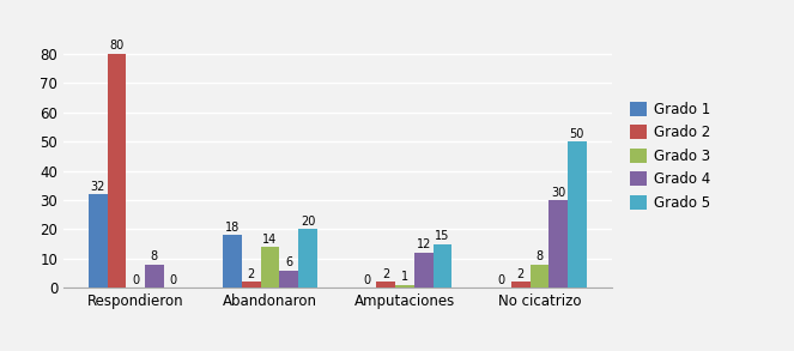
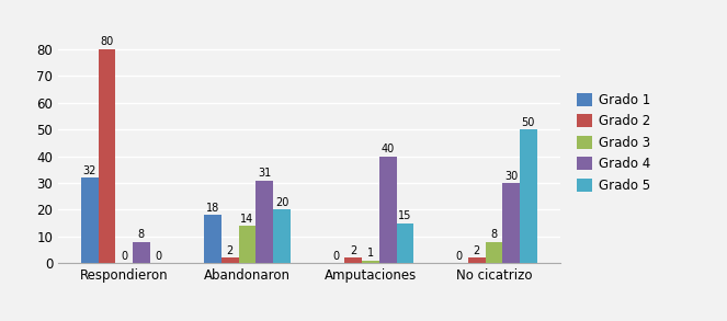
Grado 4/Abandonaron: 6 -> 31
Grado 4/Amputaciones: 12 -> 40
